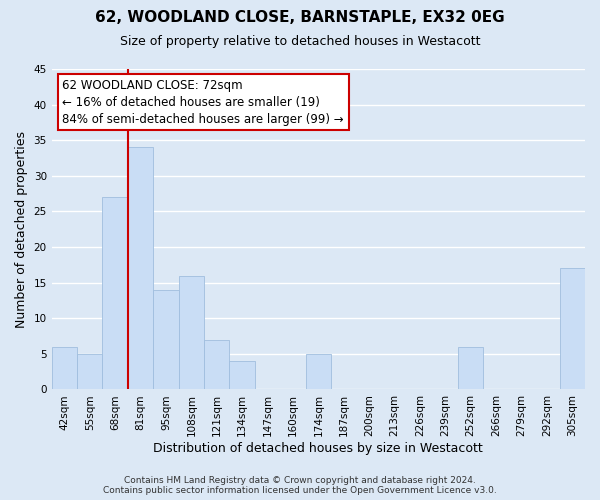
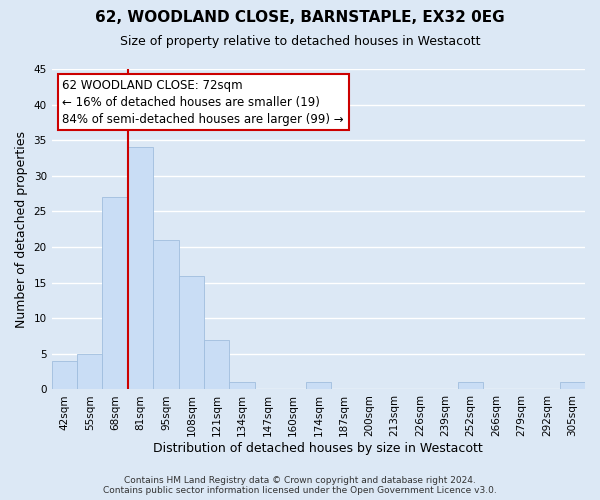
42sqm: 6 -> 4
95sqm: 14 -> 21
134sqm: 4 -> 1
174sqm: 5 -> 1
252sqm: 6 -> 1
305sqm: 17 -> 1
